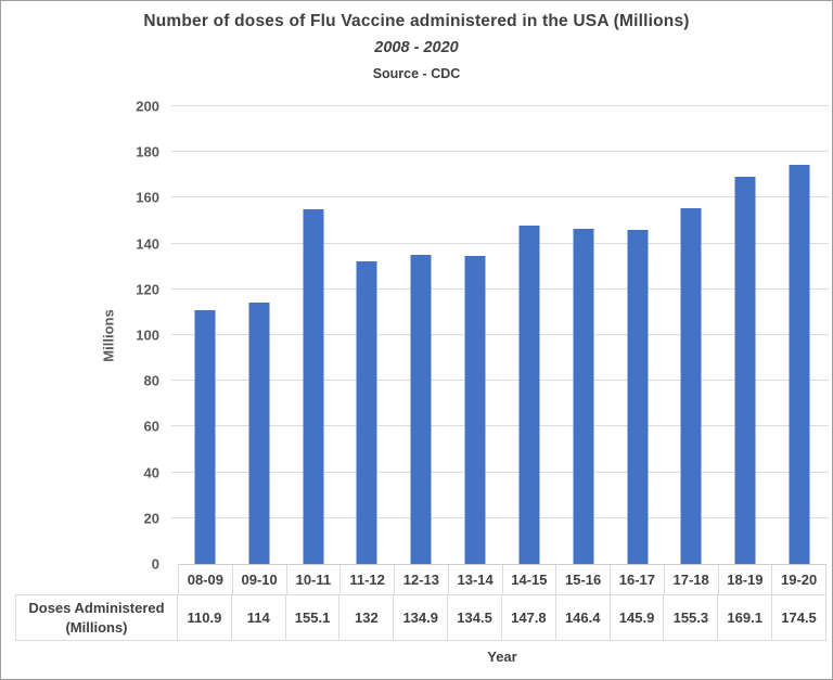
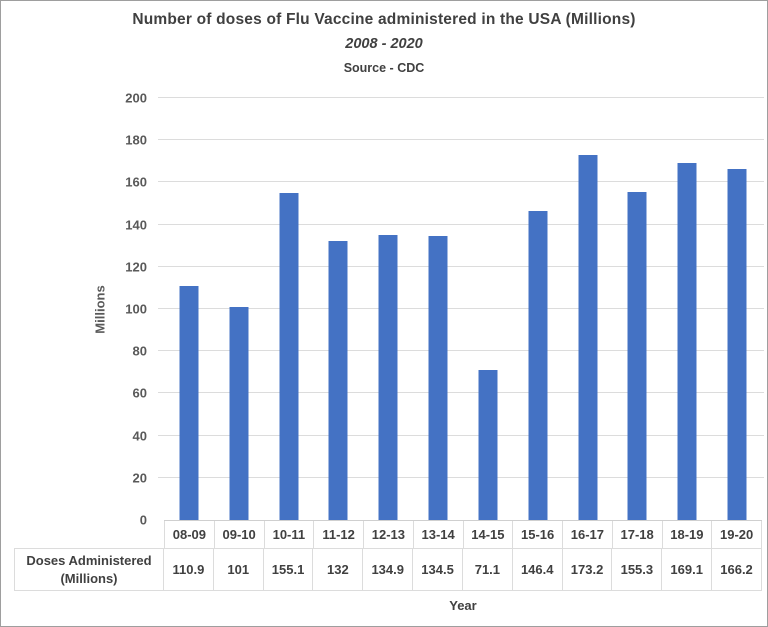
09-10: 114 -> 101
14-15: 147.8 -> 71.1
16-17: 145.9 -> 173.2
19-20: 174.5 -> 166.2
